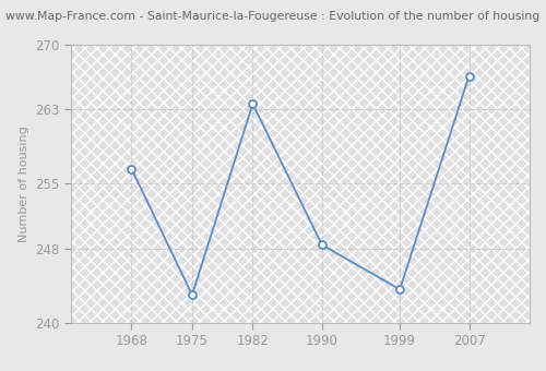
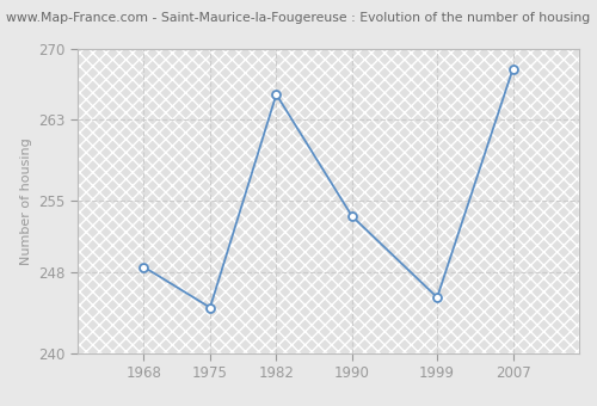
1968: 256.6 -> 248.5
1975: 243.0 -> 244.5
1982: 263.6 -> 265.5
1990: 248.4 -> 253.5
1999: 243.6 -> 245.5
2007: 266.6 -> 268.0
